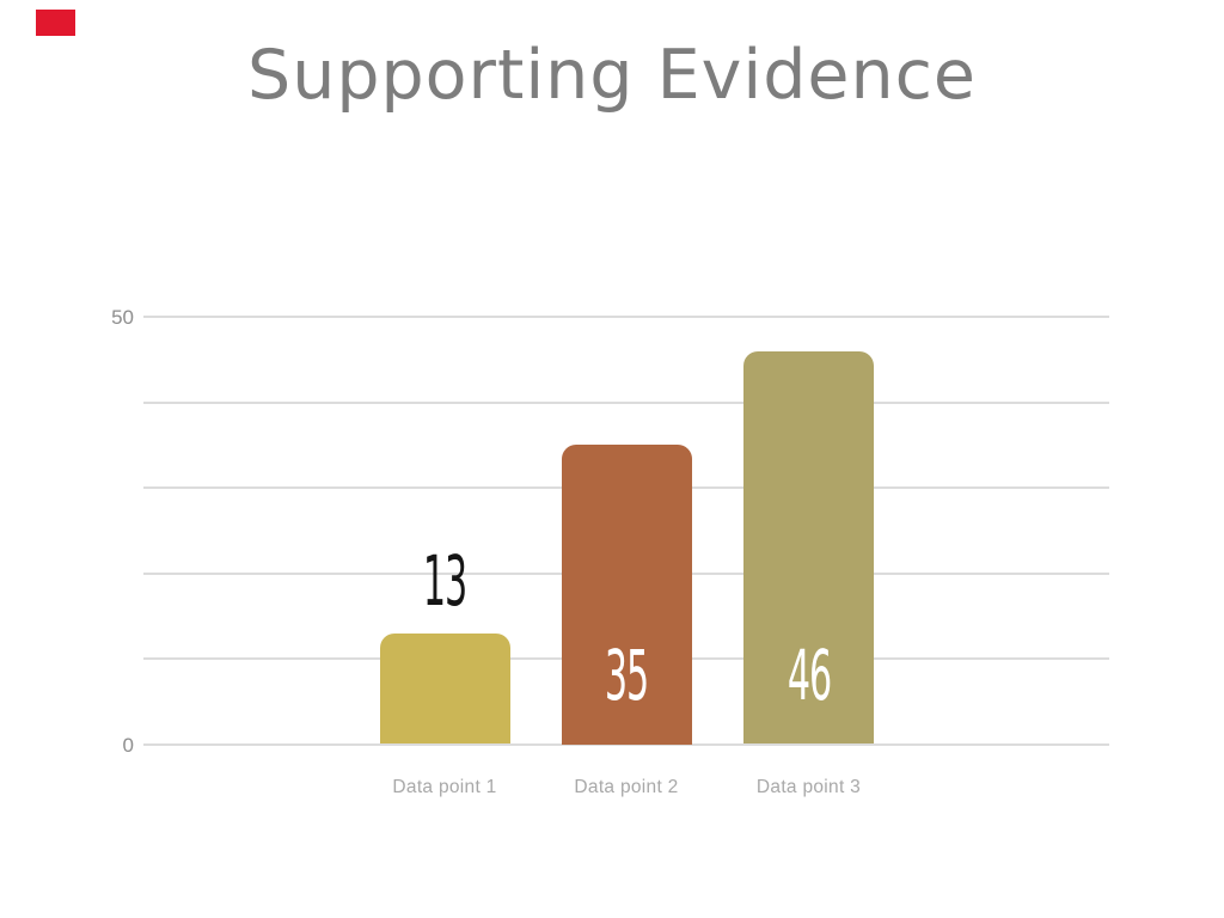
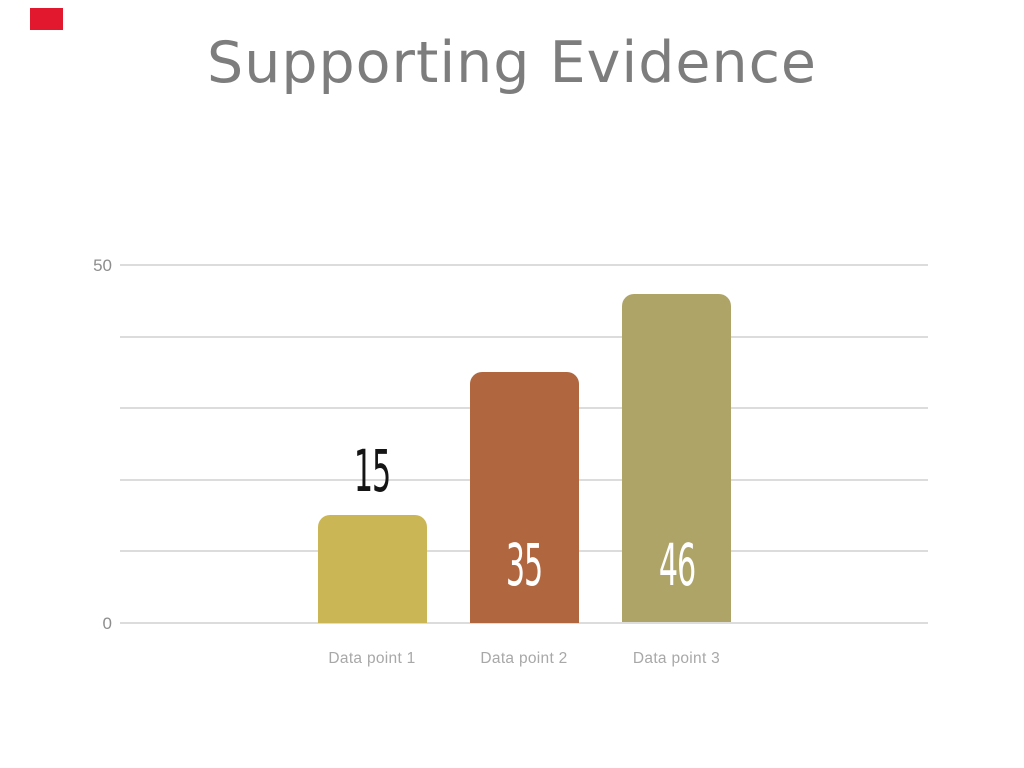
Data point 1: 13 -> 15
